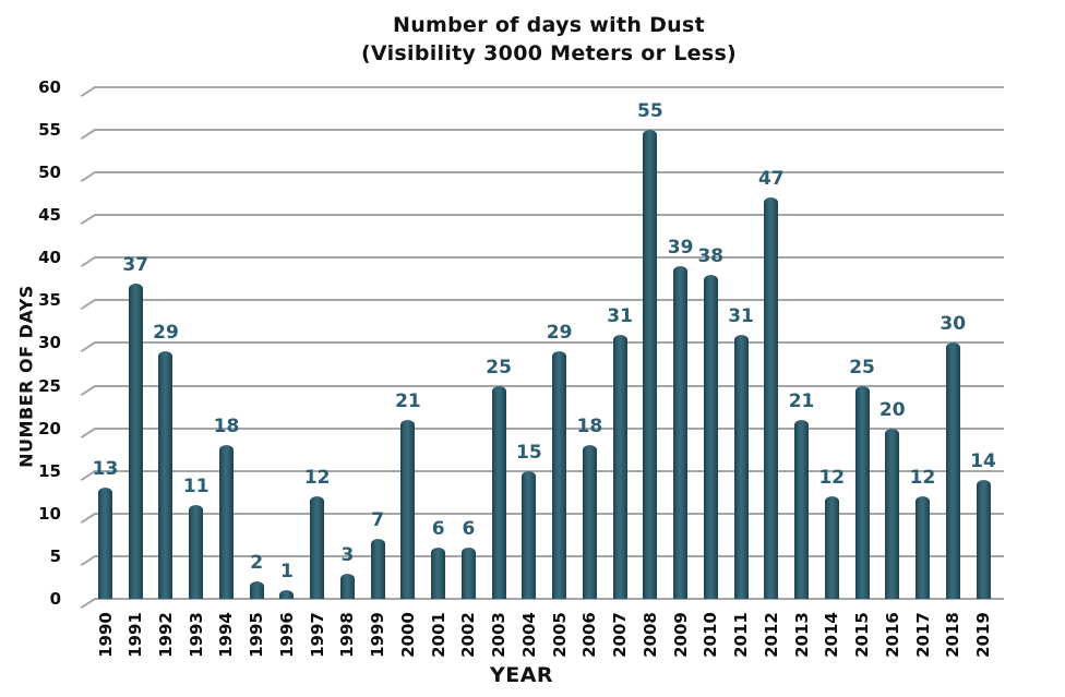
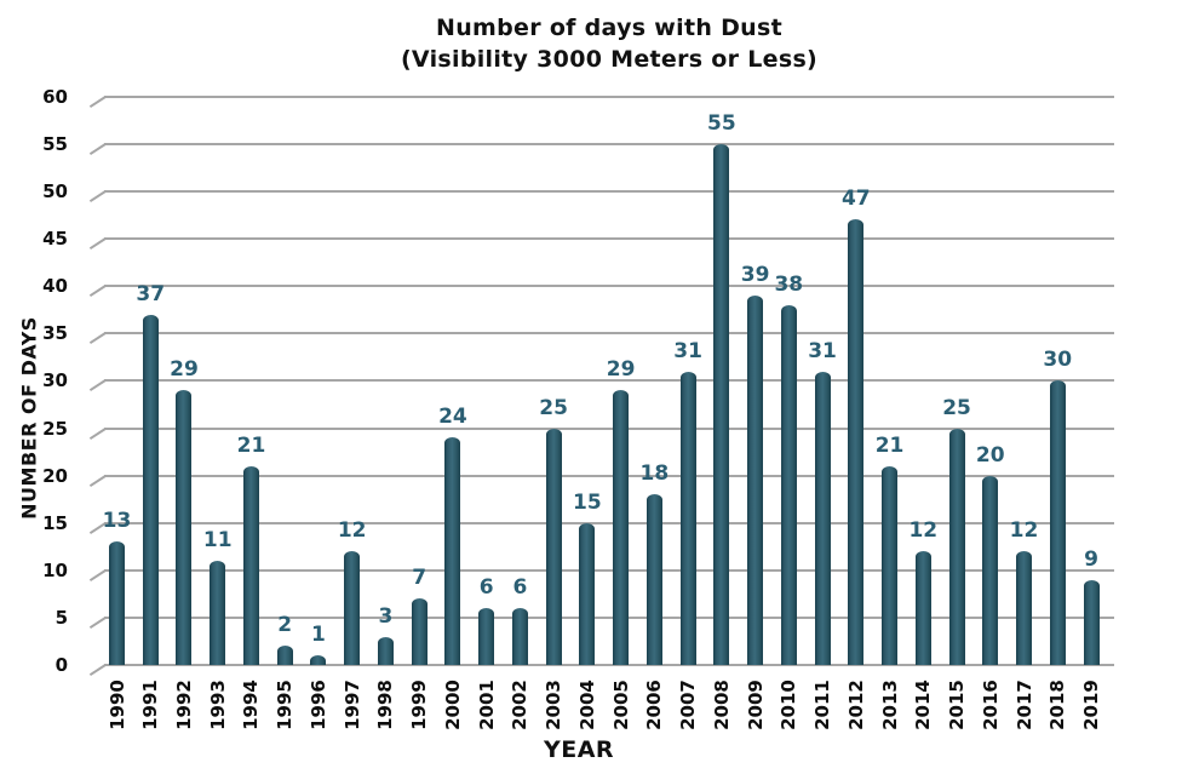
1994: 18 -> 21
2000: 21 -> 24
2019: 14 -> 9
